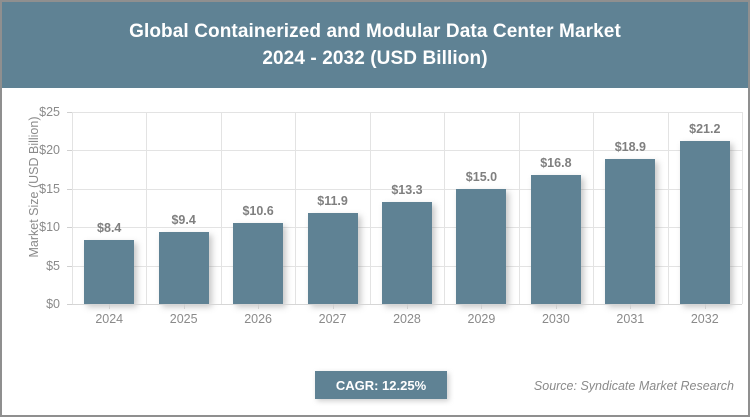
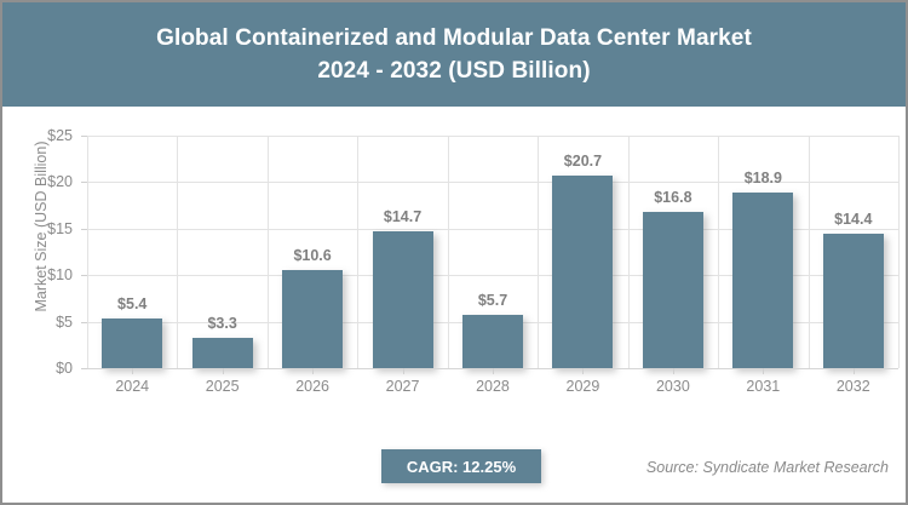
2024: $8.4 -> $5.4
2025: $9.4 -> $3.3
2027: $11.9 -> $14.7
2028: $13.3 -> $5.7
2029: $15.0 -> $20.7
2032: $21.2 -> $14.4
